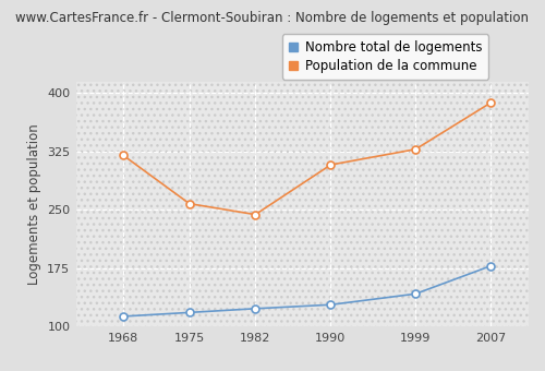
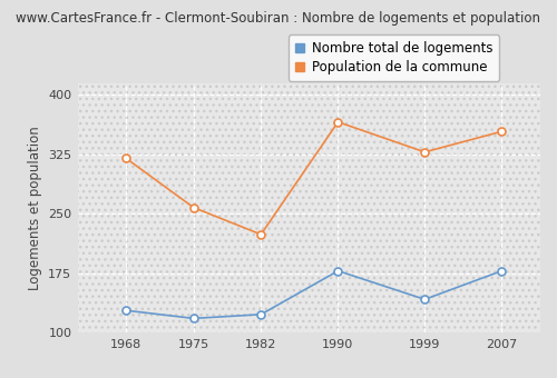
Nombre total de logements/1968: 113 -> 128
Population de la commune/1982: 244 -> 224
Nombre total de logements/1990: 128 -> 178
Population de la commune/1990: 308 -> 366
Population de la commune/2007: 388 -> 354
